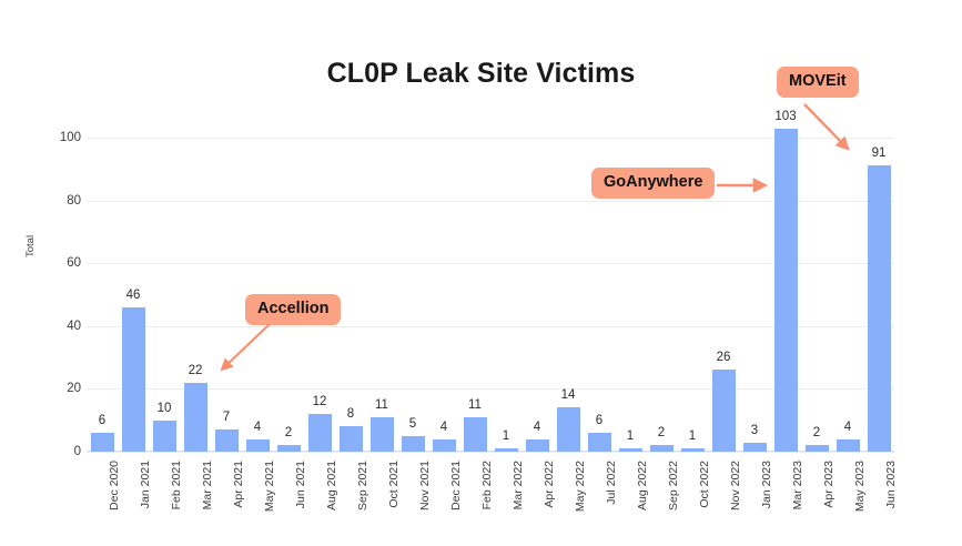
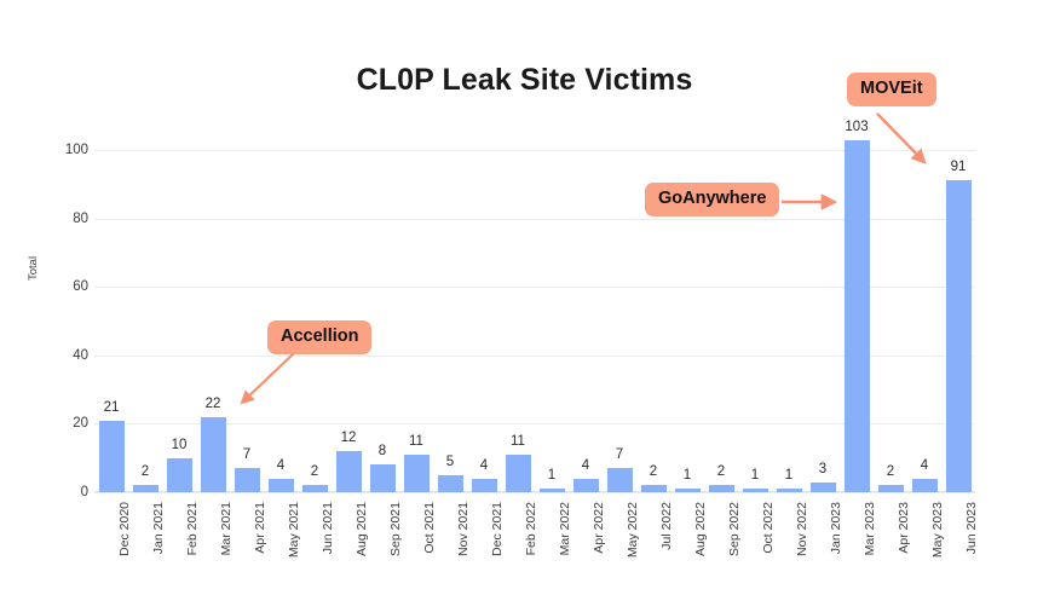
Dec 2020: 6 -> 21
Jan 2021: 46 -> 2
May 2022: 14 -> 7
Jul 2022: 6 -> 2
Nov 2022: 26 -> 1
